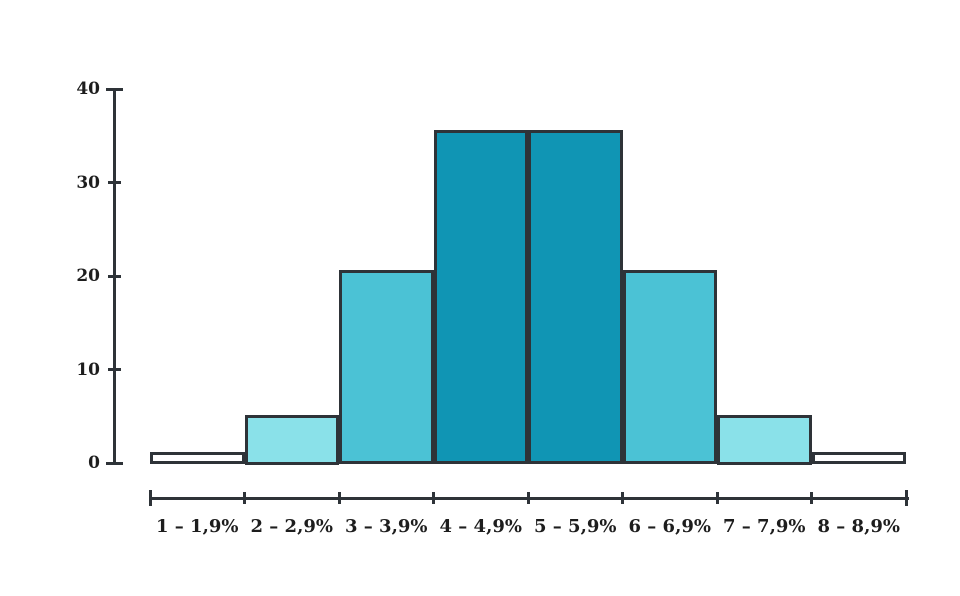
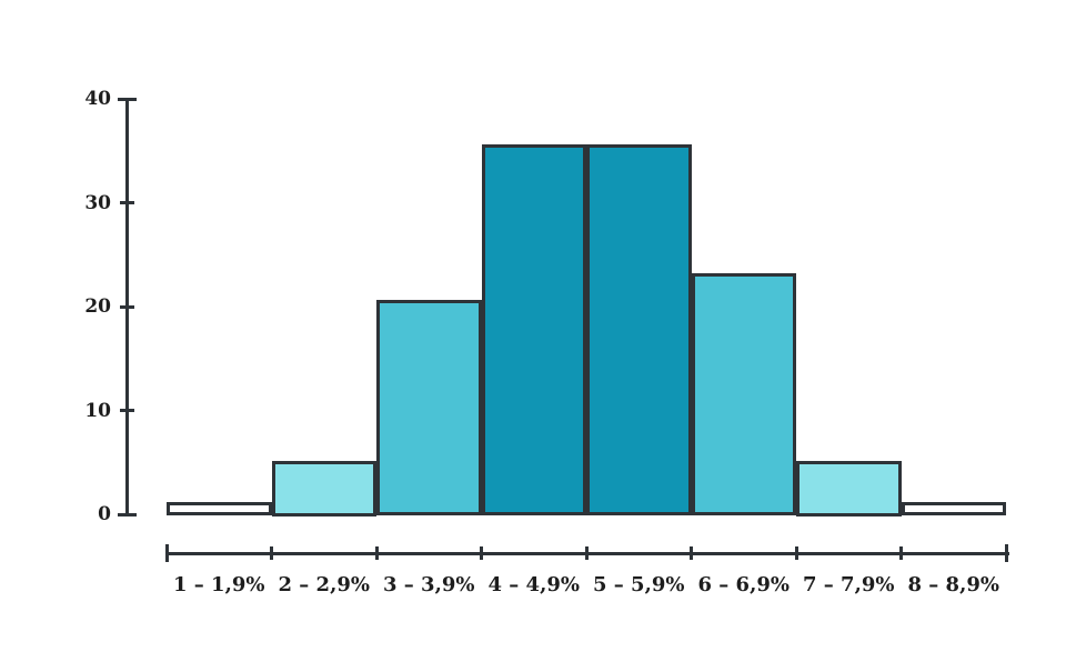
6 – 6,9%: 20 -> 23
